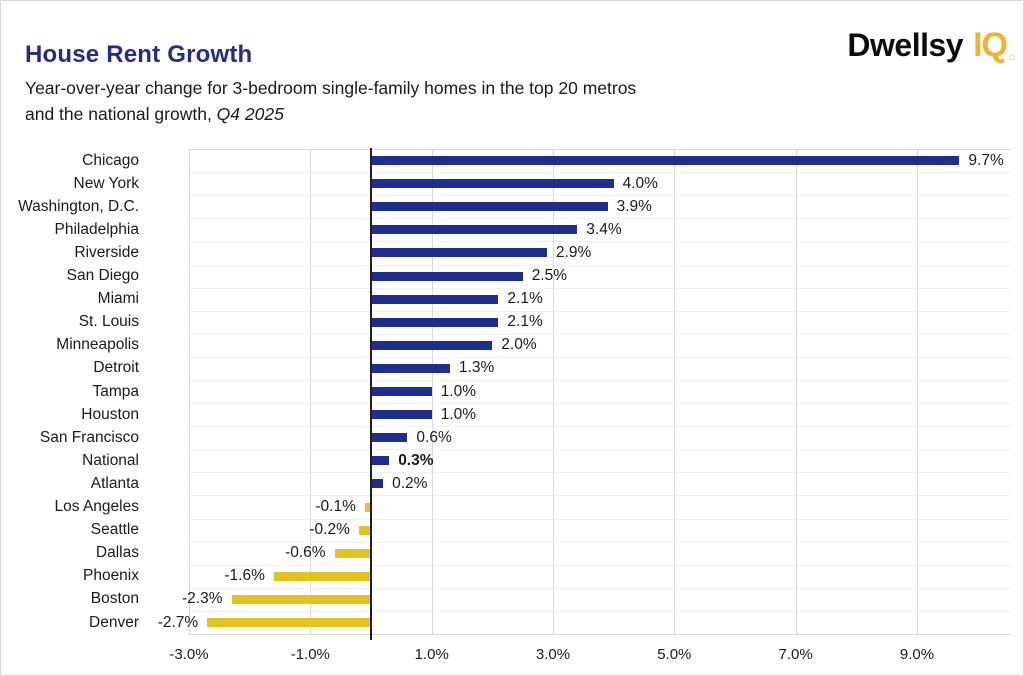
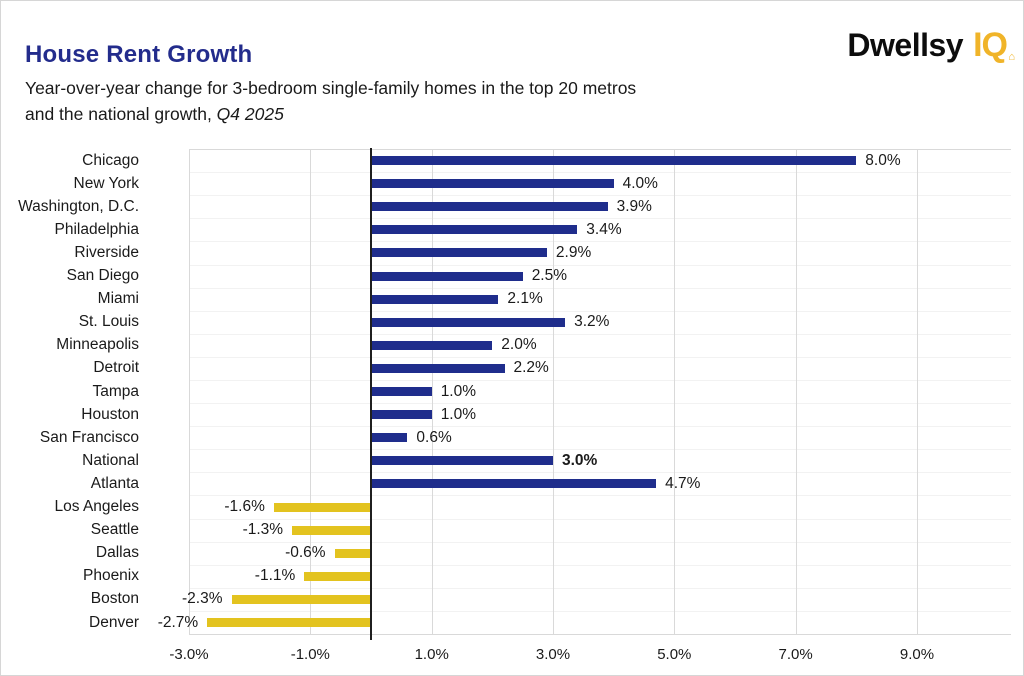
Chicago: 9.7% -> 8.0%
St. Louis: 2.1% -> 3.2%
Detroit: 1.3% -> 2.2%
National: 0.3% -> 3.0%
Atlanta: 0.2% -> 4.7%
Los Angeles: -0.1% -> -1.6%
Seattle: -0.2% -> -1.3%
Phoenix: -1.6% -> -1.1%
